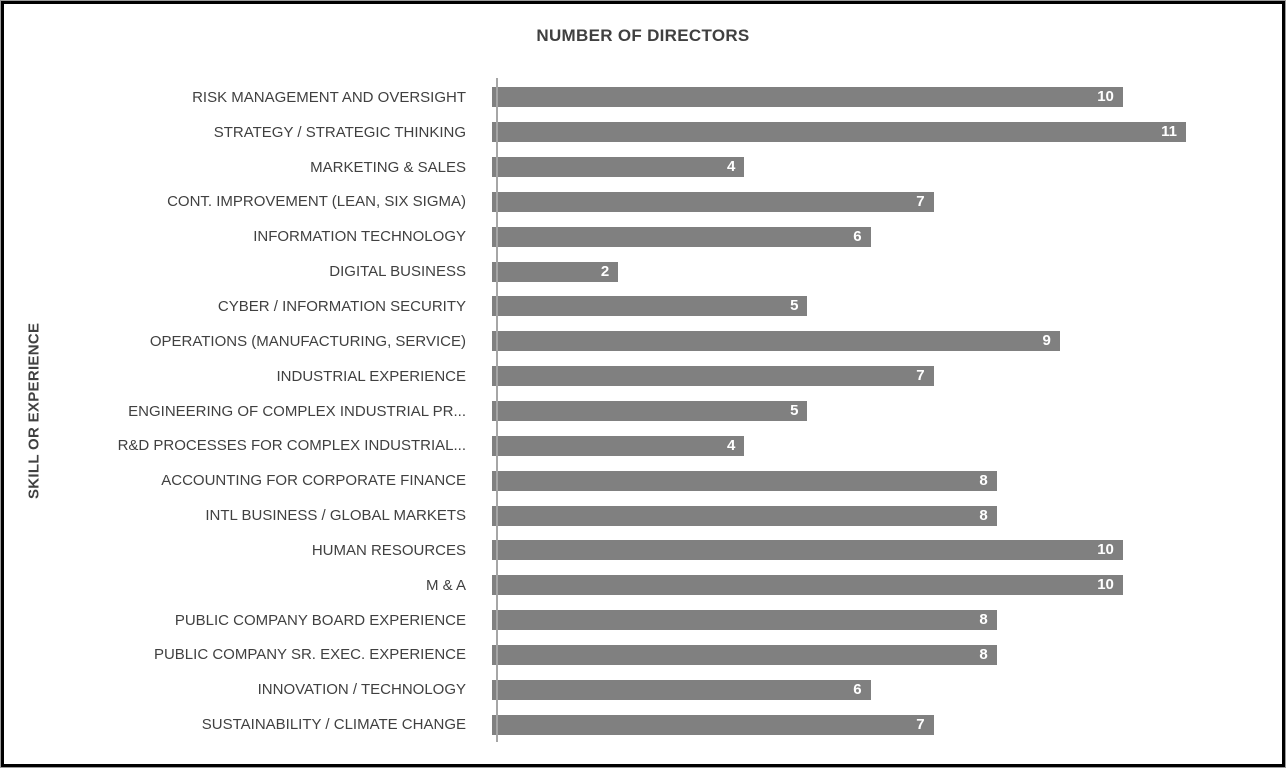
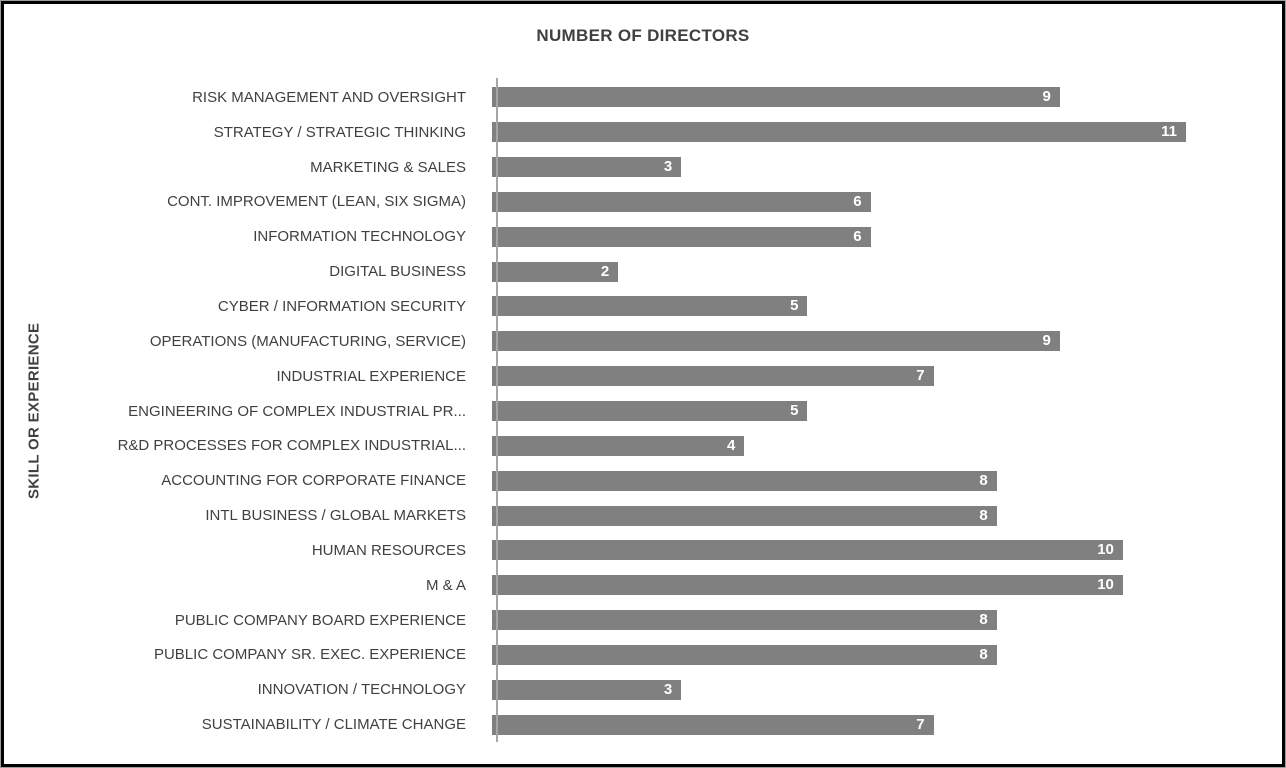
RISK MANAGEMENT AND OVERSIGHT: 10 -> 9
MARKETING & SALES: 4 -> 3
CONT. IMPROVEMENT (LEAN, SIX SIGMA): 7 -> 6
INNOVATION / TECHNOLOGY: 6 -> 3
